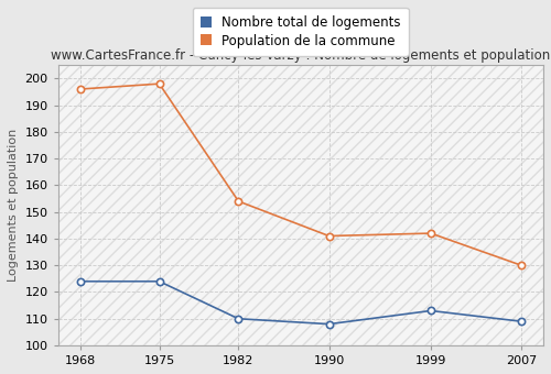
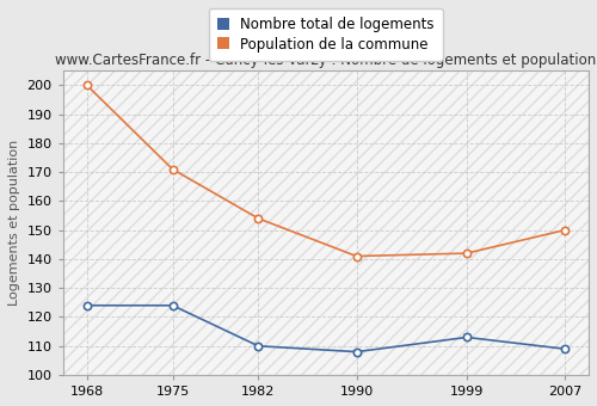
Population de la commune/1968: 196 -> 200
Population de la commune/1975: 198 -> 171
Population de la commune/2007: 130 -> 150
